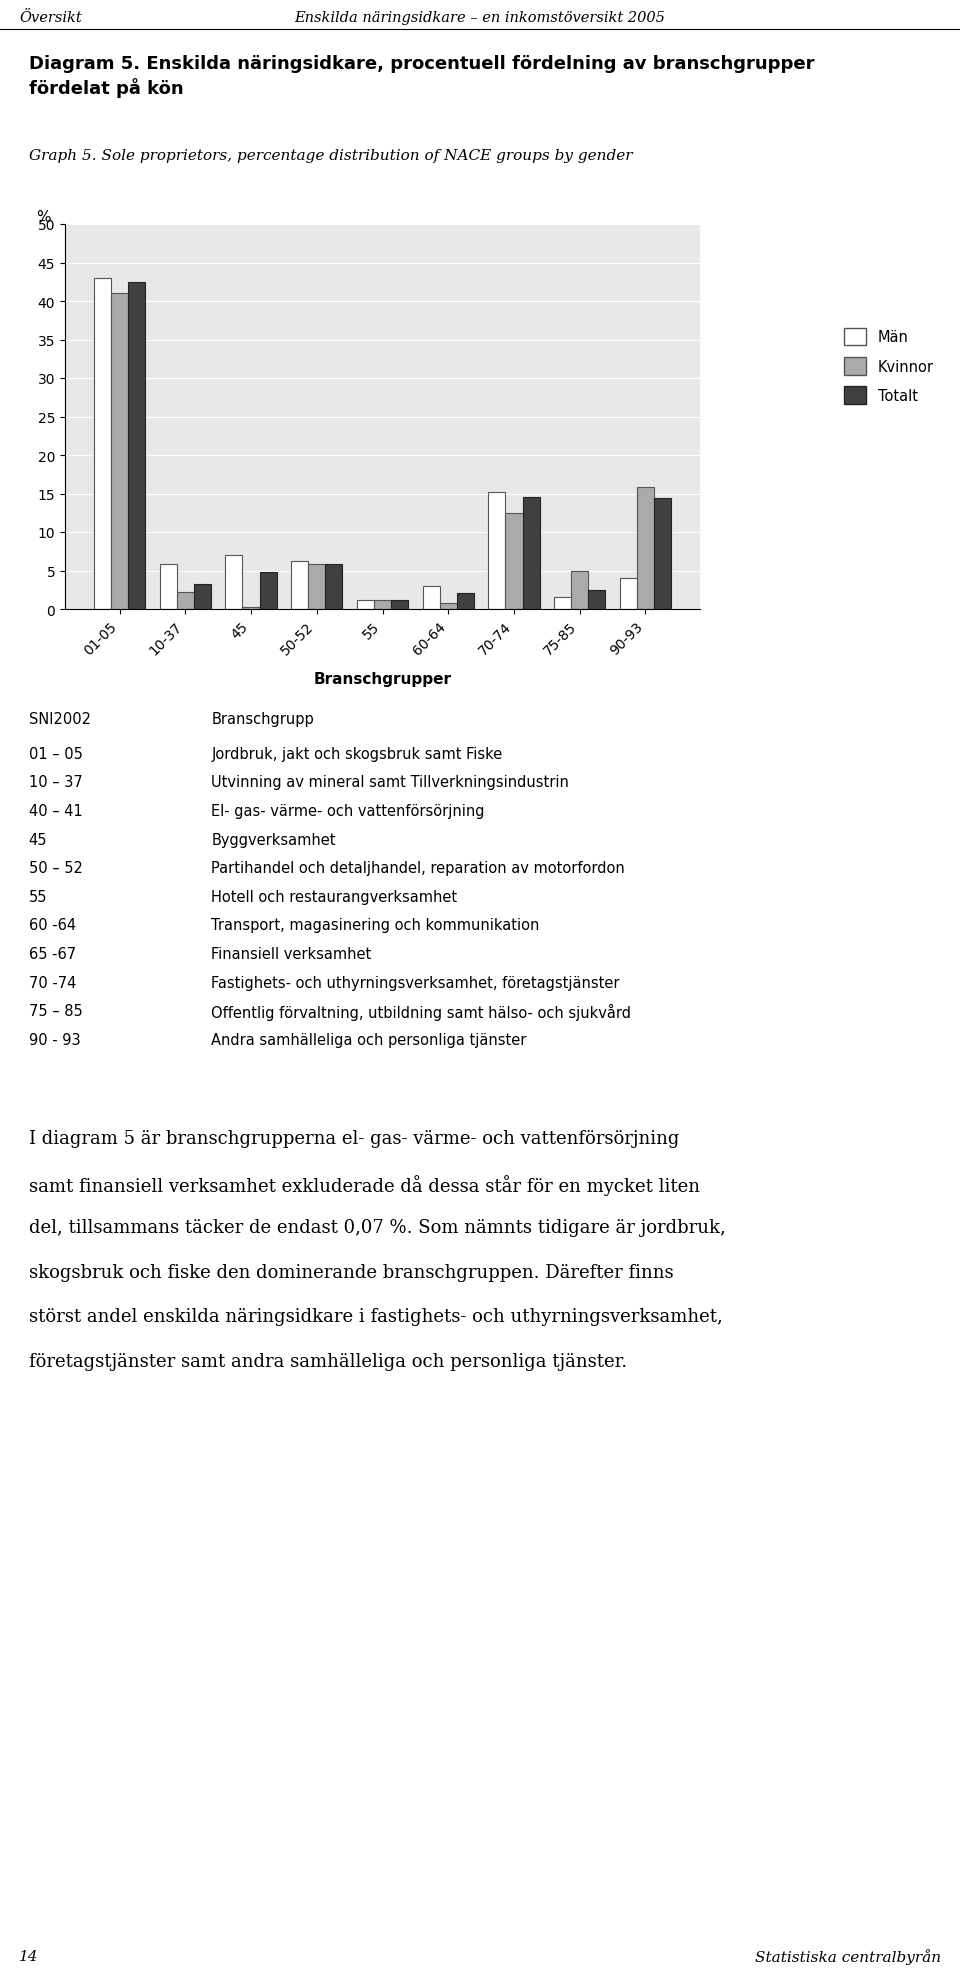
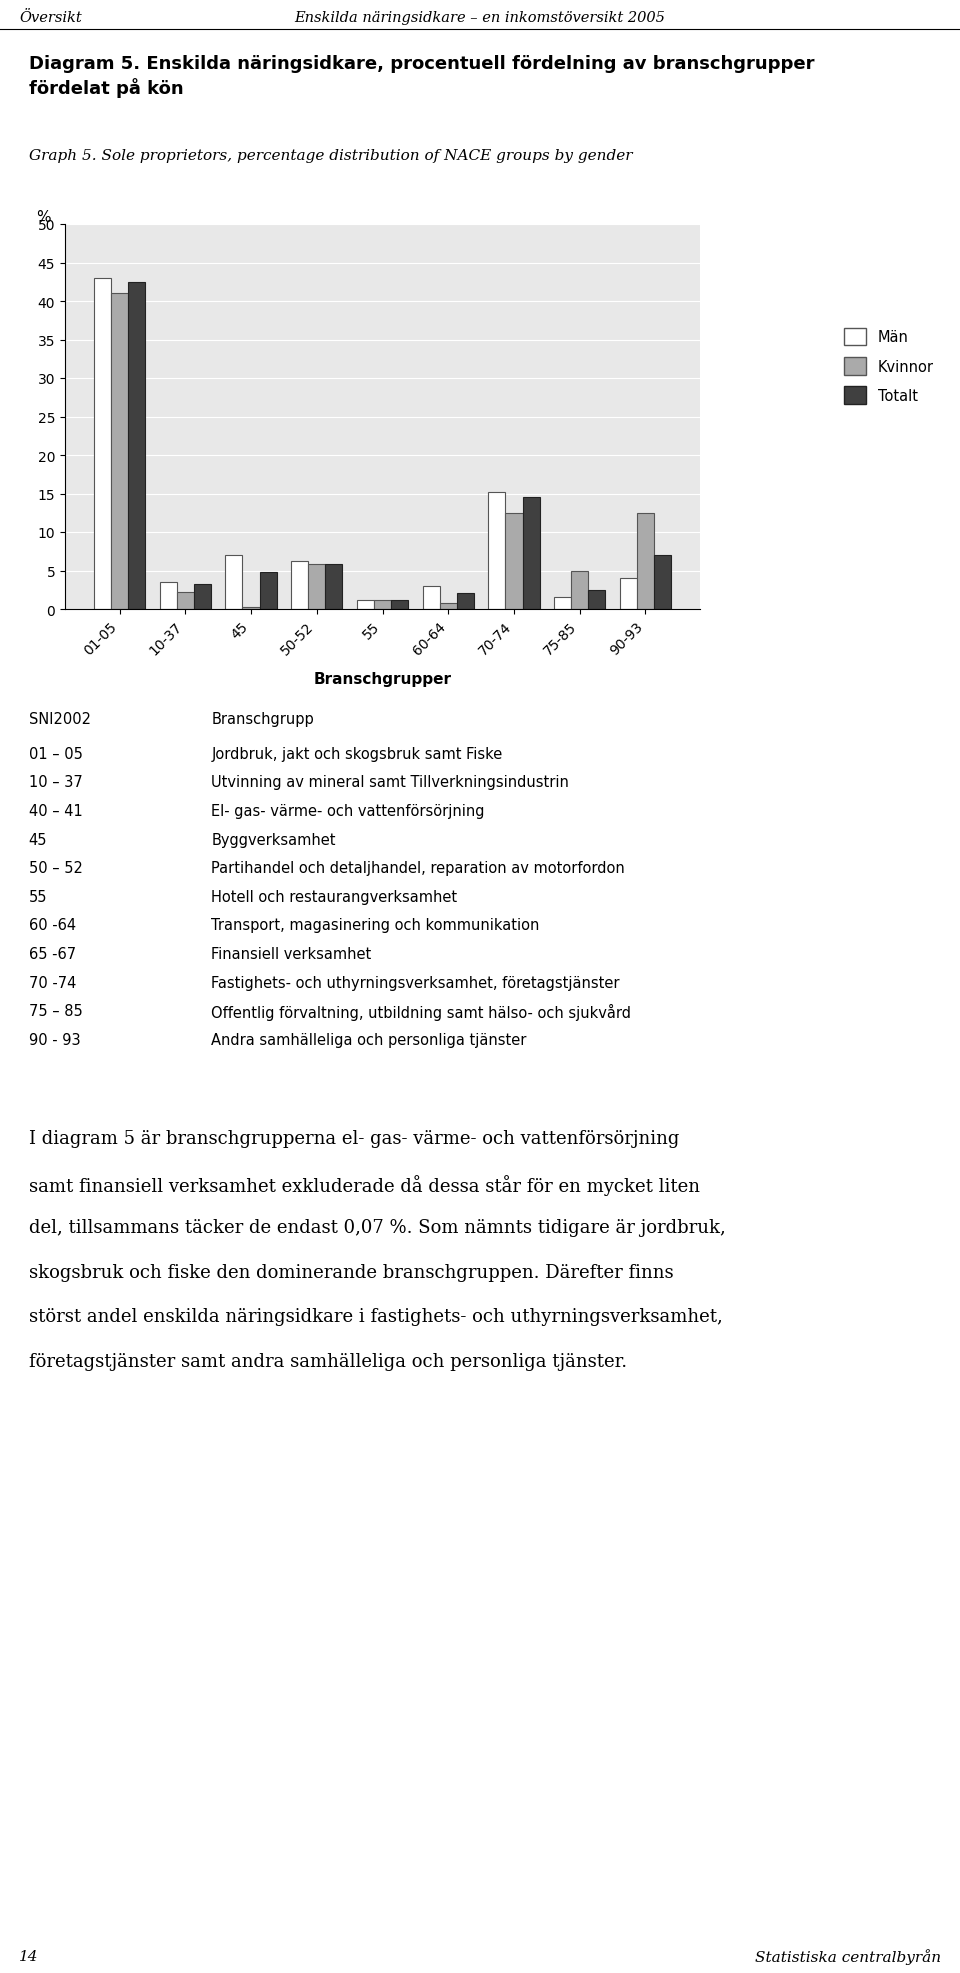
Män/10-37: 5.8 -> 3.5
Kvinnor/90-93: 15.8 -> 12.5
Totalt/90-93: 14.4 -> 7.0
